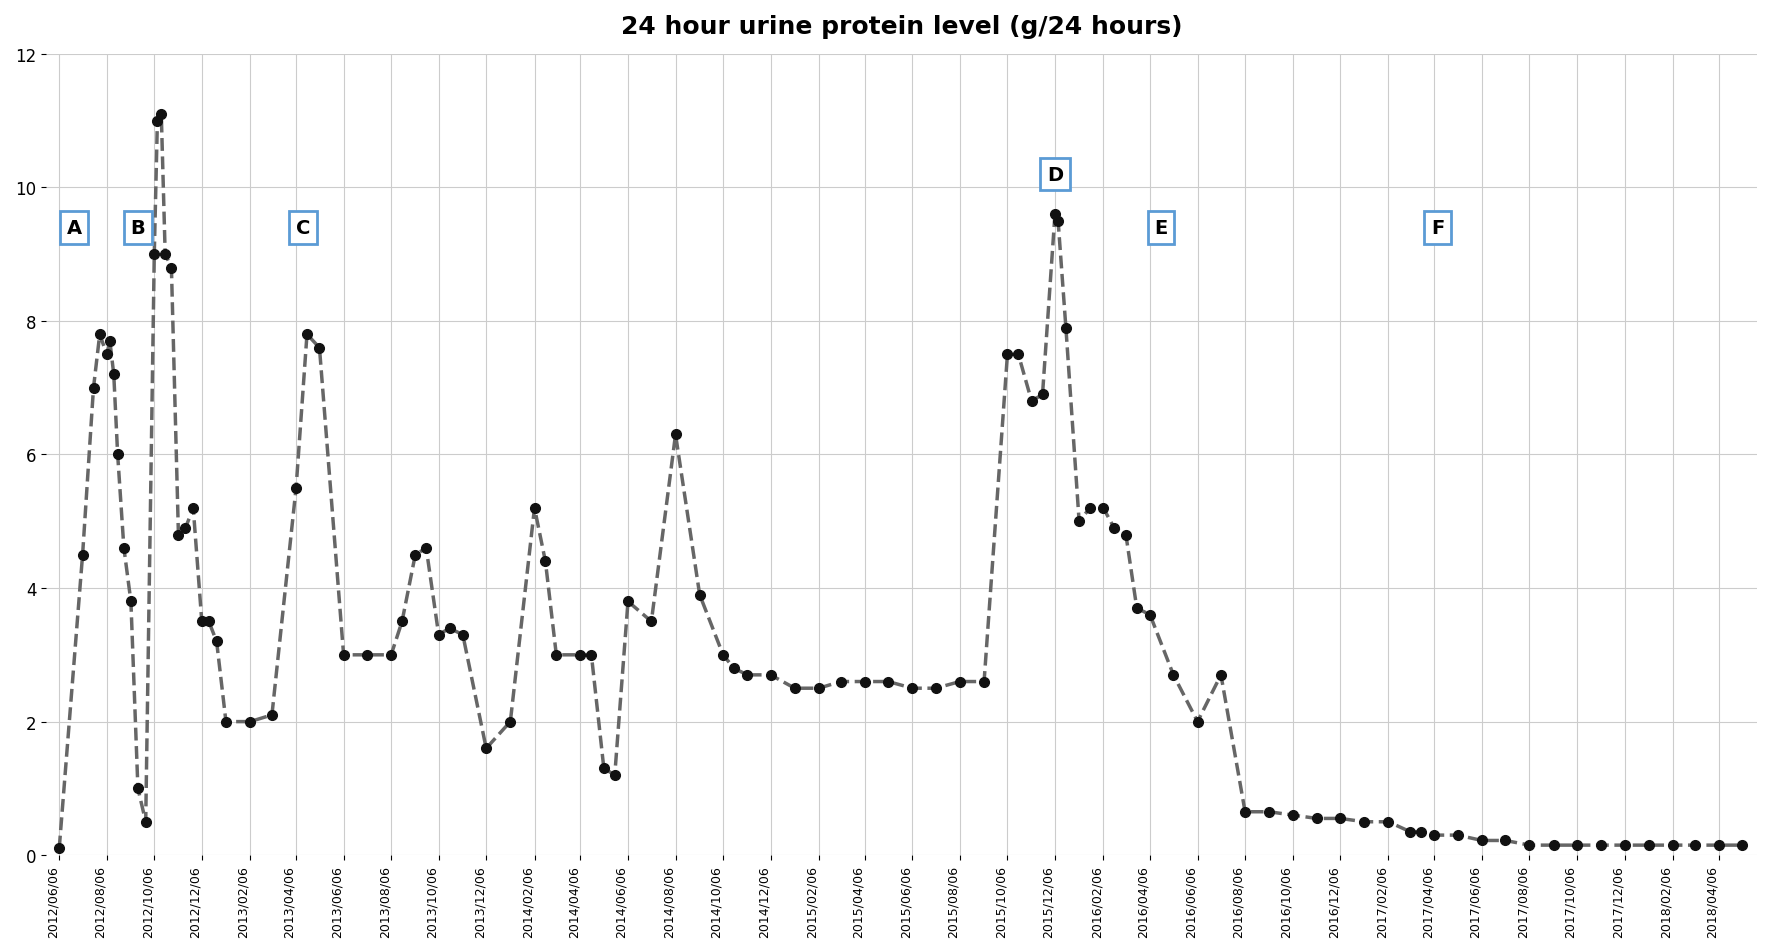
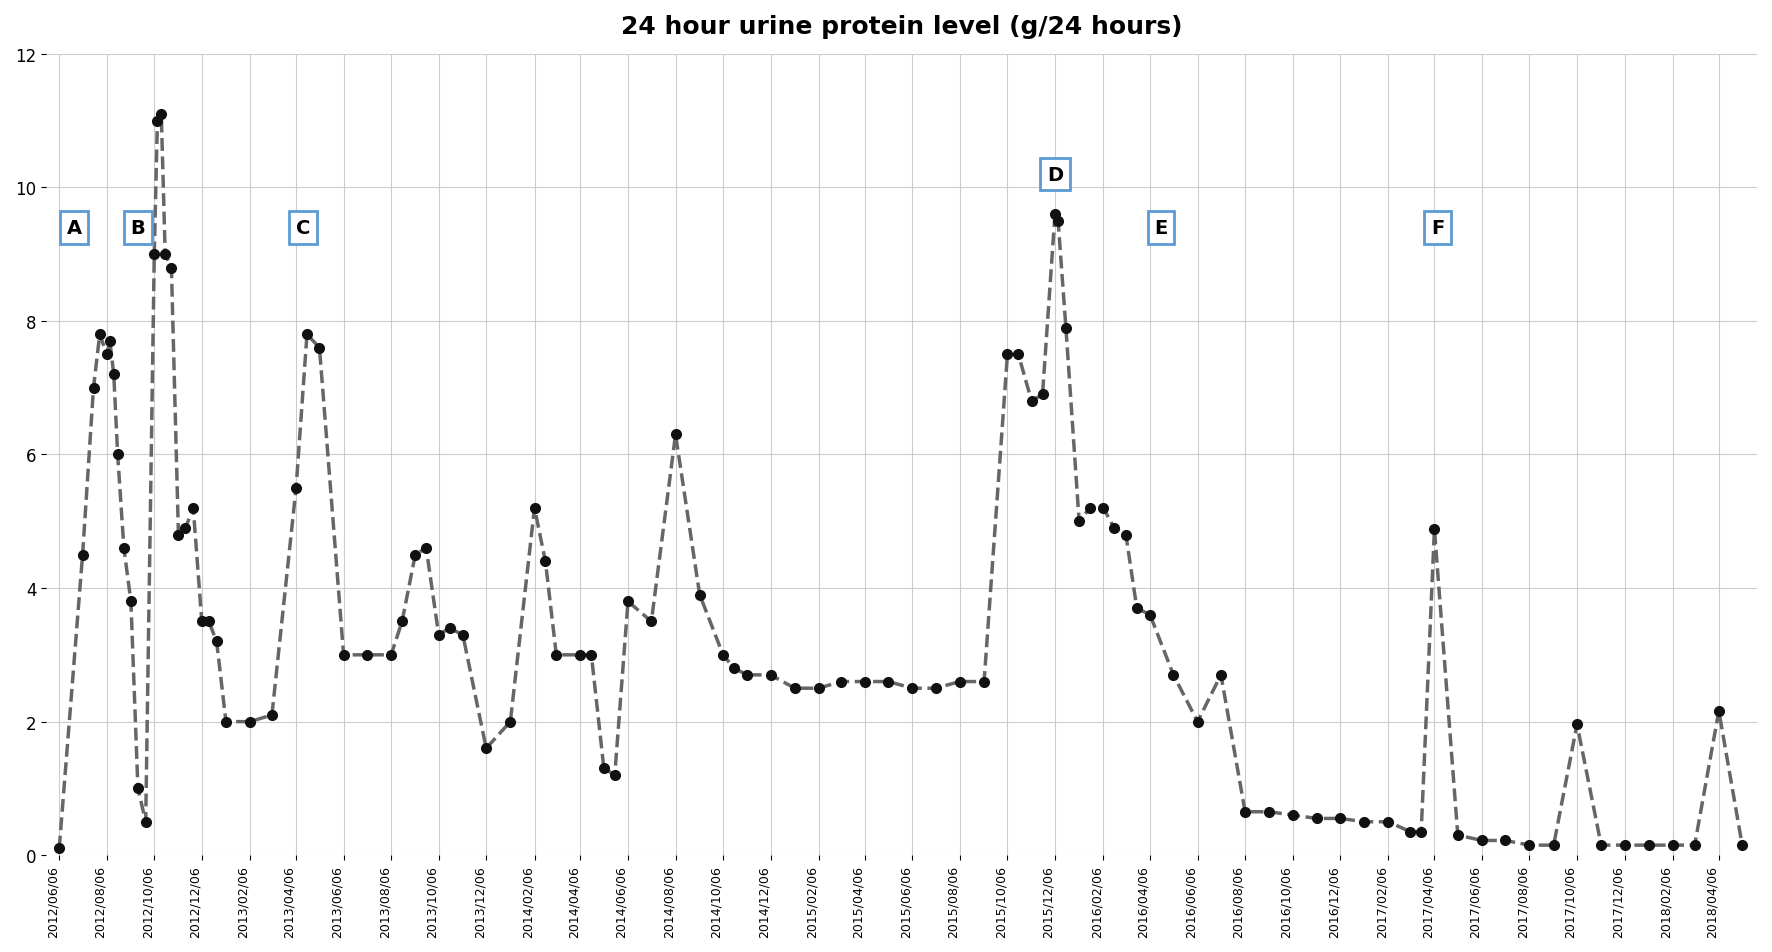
2017/04/06: 0.30 -> 4.88
2017/10/06: 0.15 -> 1.96
2018/04/06: 0.15 -> 2.16
